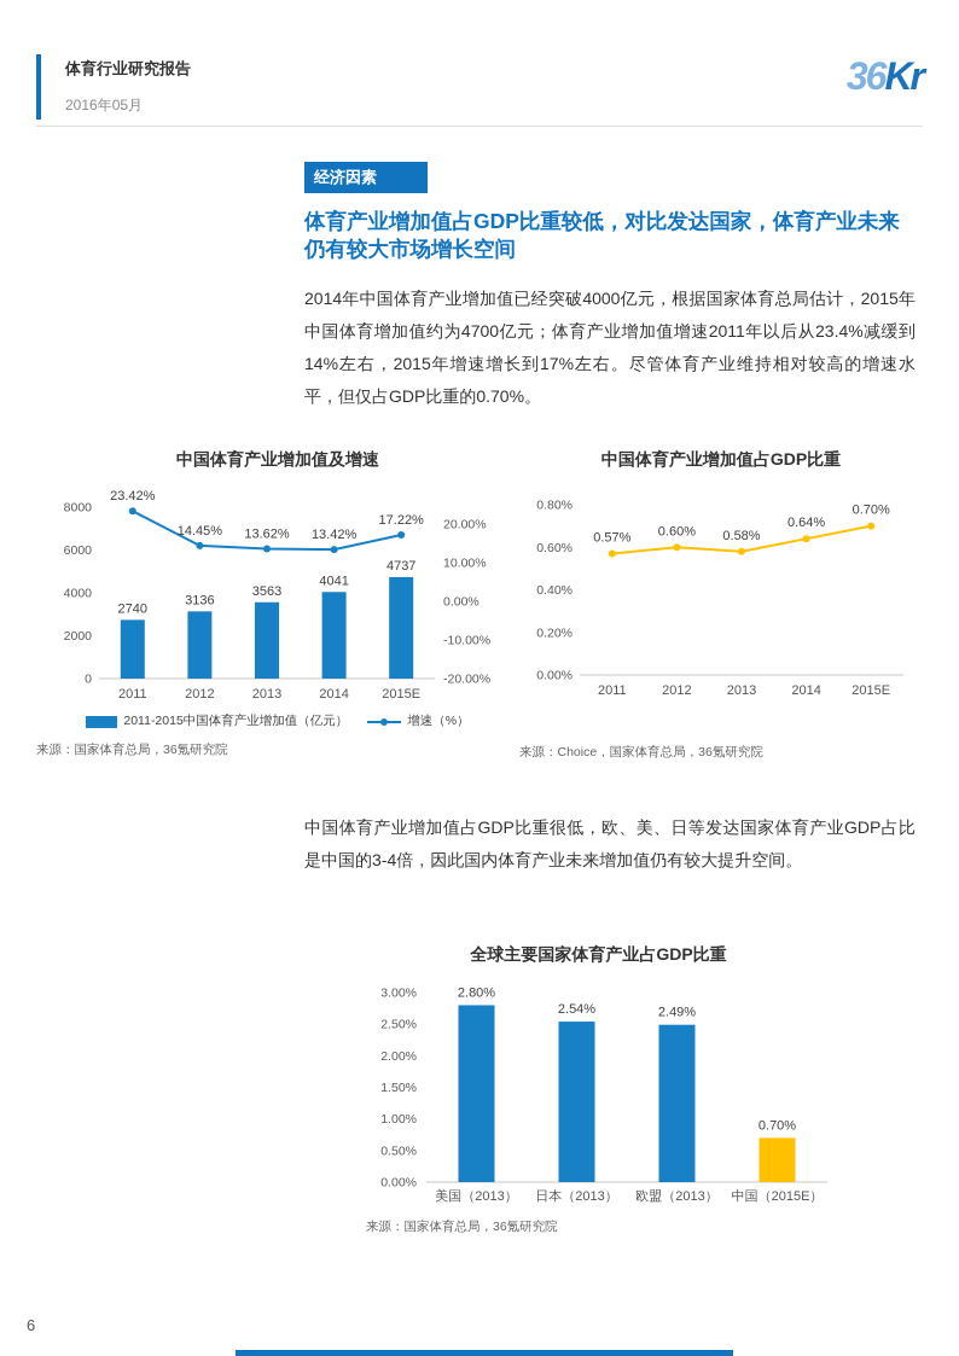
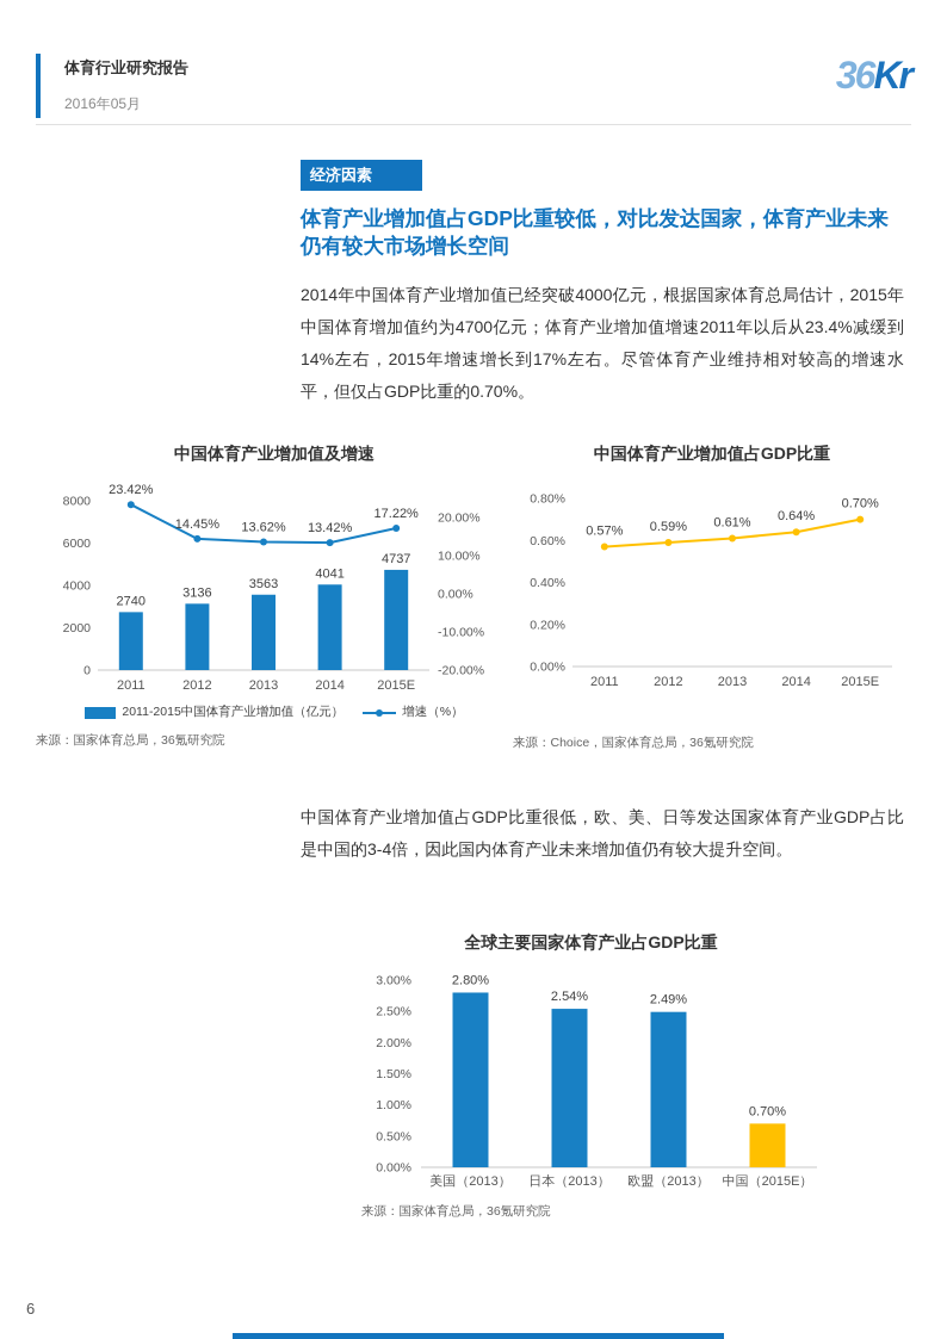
中国体育产业增加值占GDP比重/2012: 0.60% -> 0.59%
中国体育产业增加值占GDP比重/2013: 0.58% -> 0.61%
